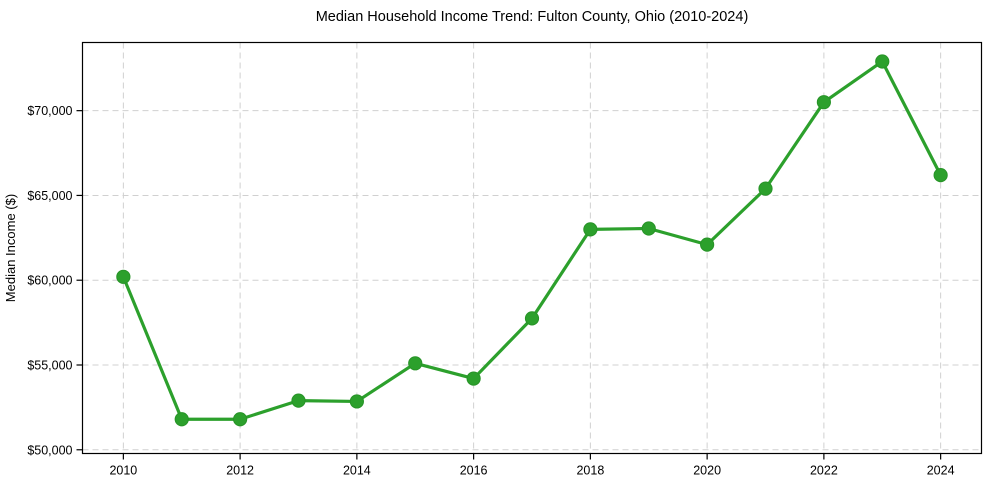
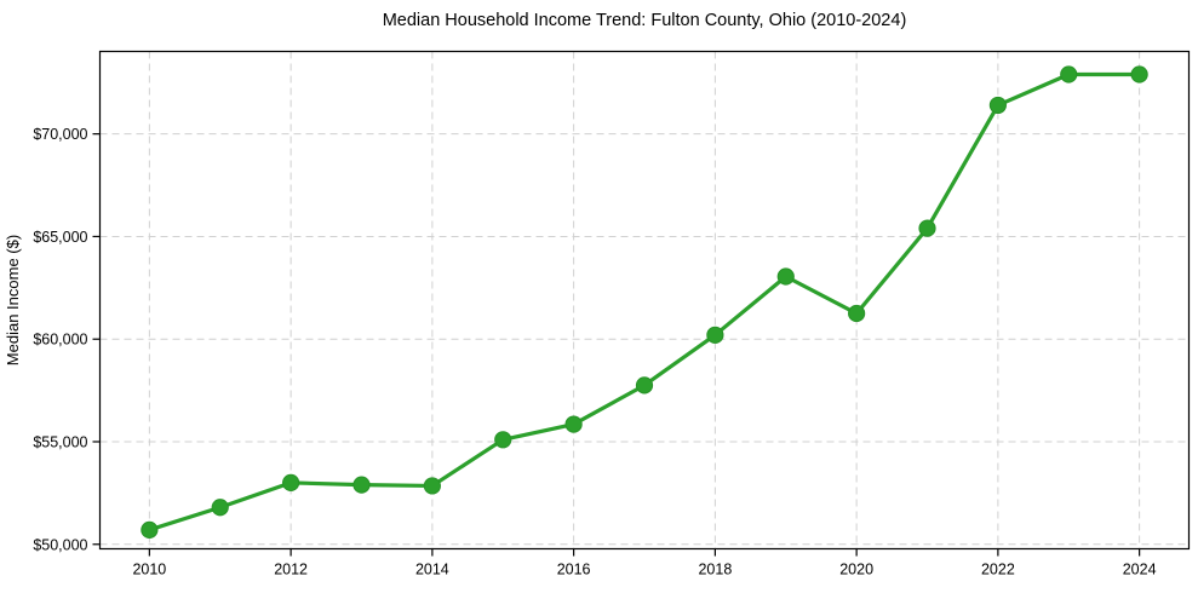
2010: $60200 -> $50700
2012: $51800 -> $53000
2016: $54200 -> $55800
2018: $63000 -> $60200
2020: $62100 -> $61200
2022: $70500 -> $71400
2024: $66200 -> $72900
